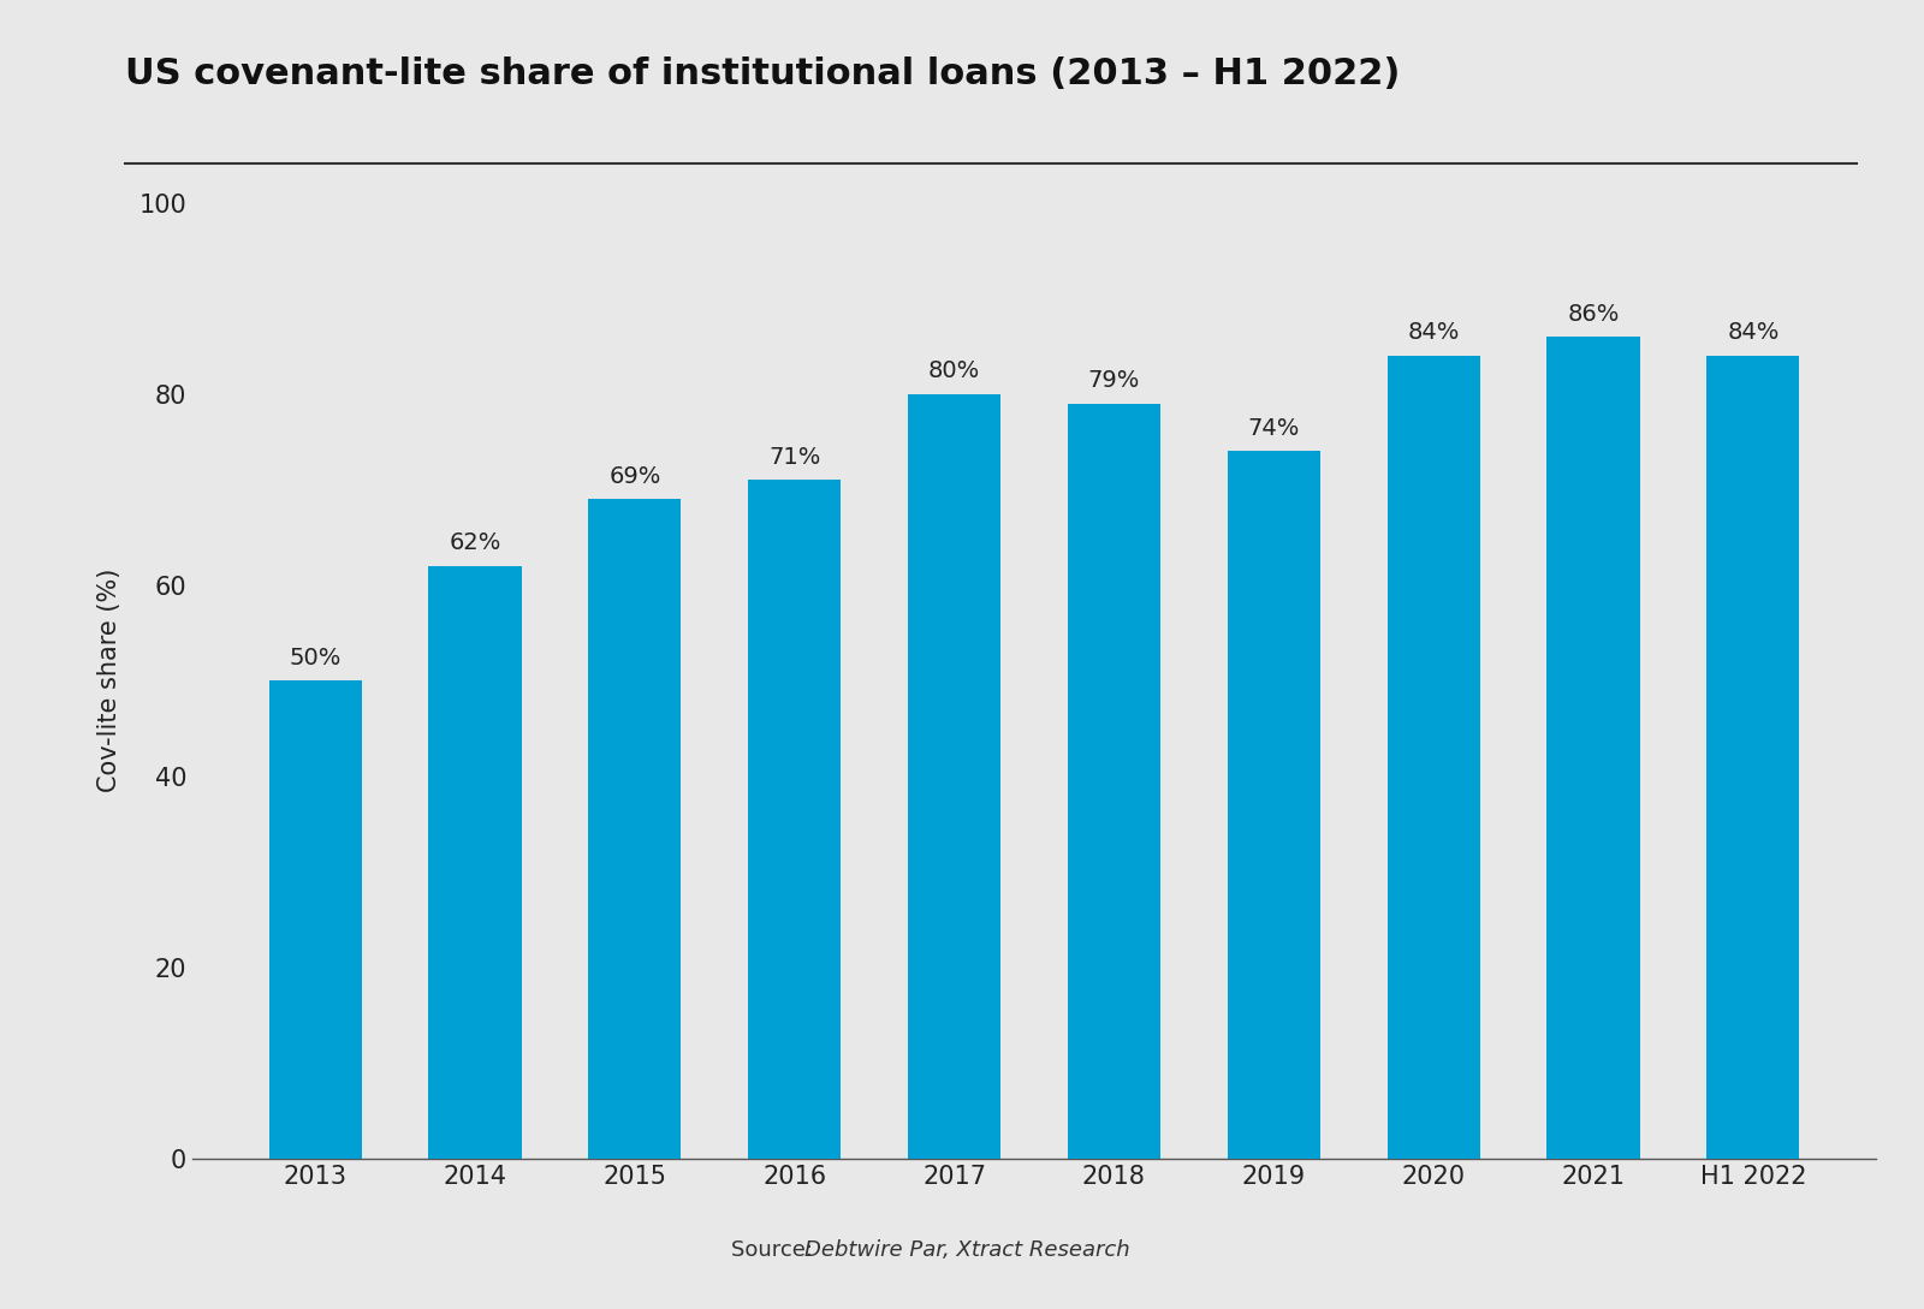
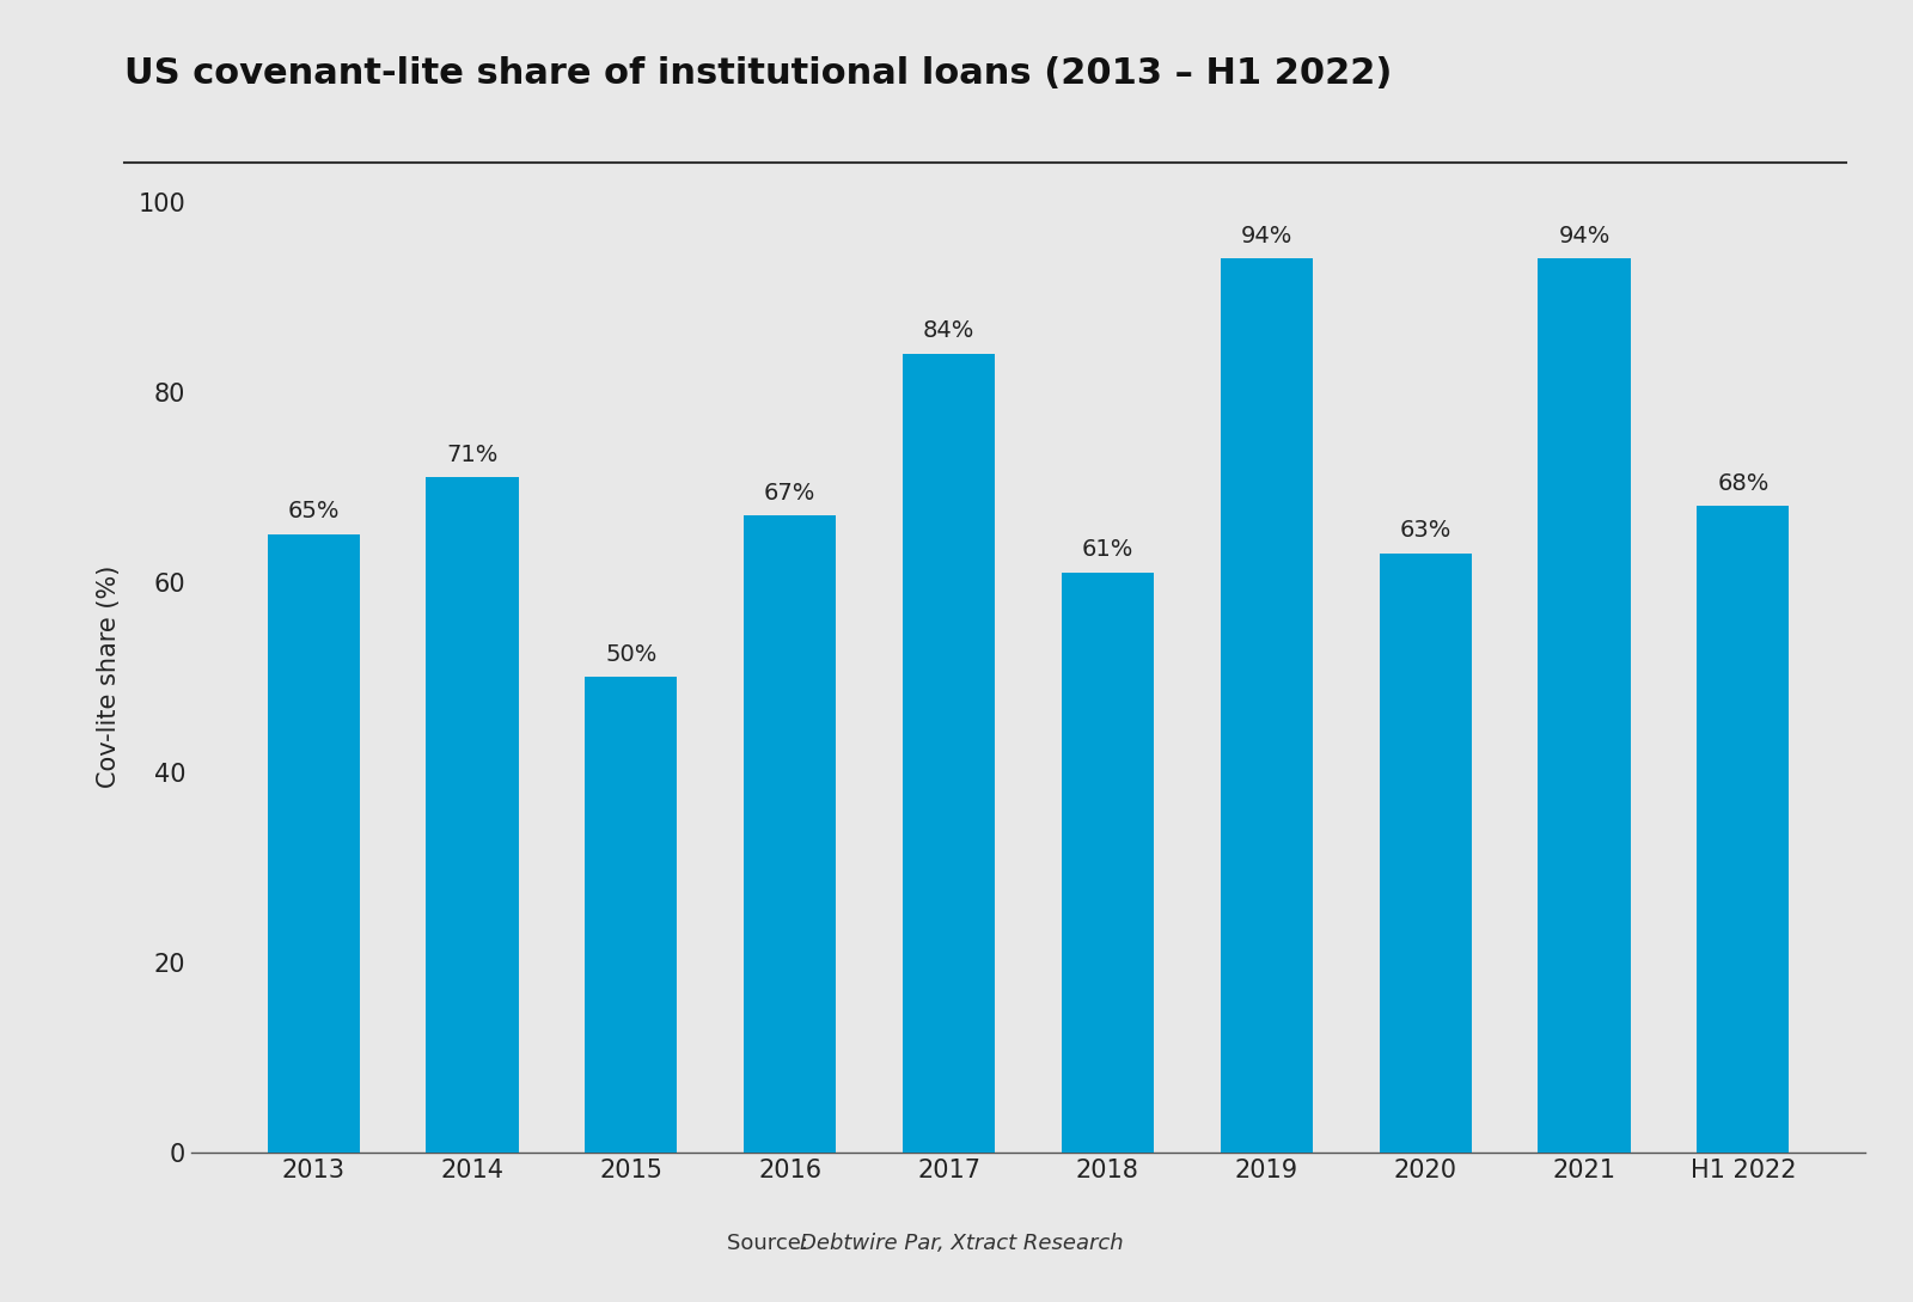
2013: 50% -> 65%
2014: 62% -> 71%
2015: 69% -> 50%
2016: 71% -> 67%
2017: 80% -> 84%
2018: 79% -> 61%
2019: 74% -> 94%
2020: 84% -> 63%
2021: 86% -> 94%
H1 2022: 84% -> 68%
